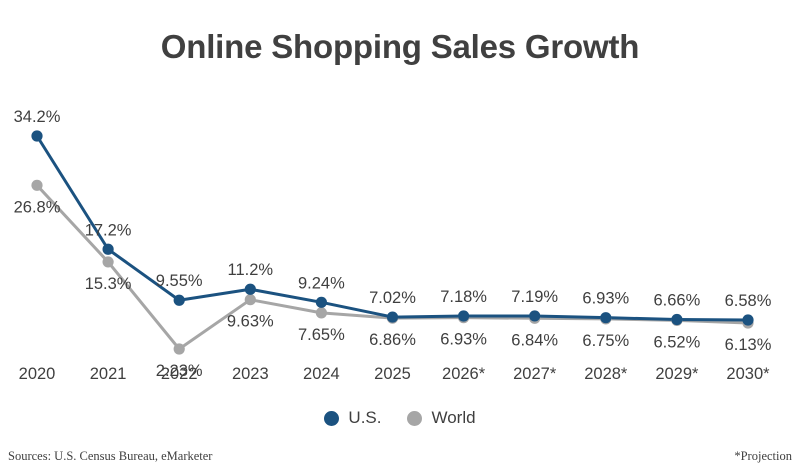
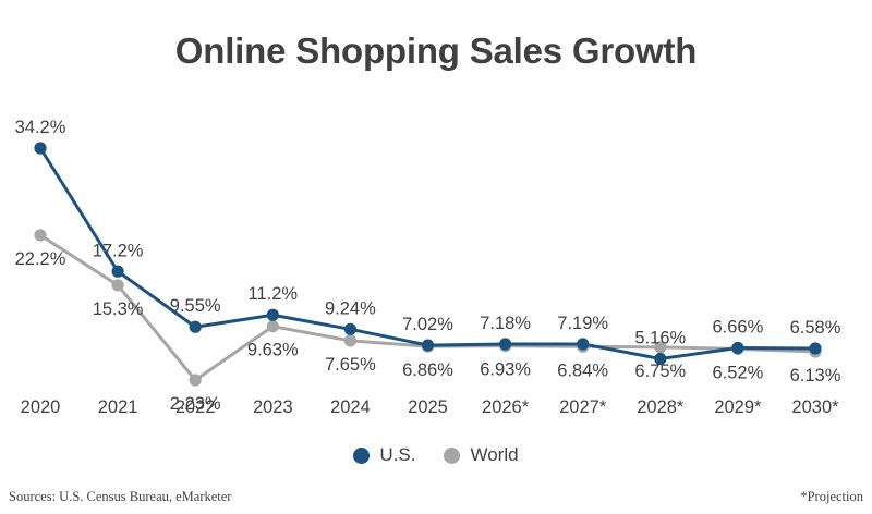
World/2020: 26.8% -> 22.2%
U.S./2028*: 6.93% -> 5.16%
